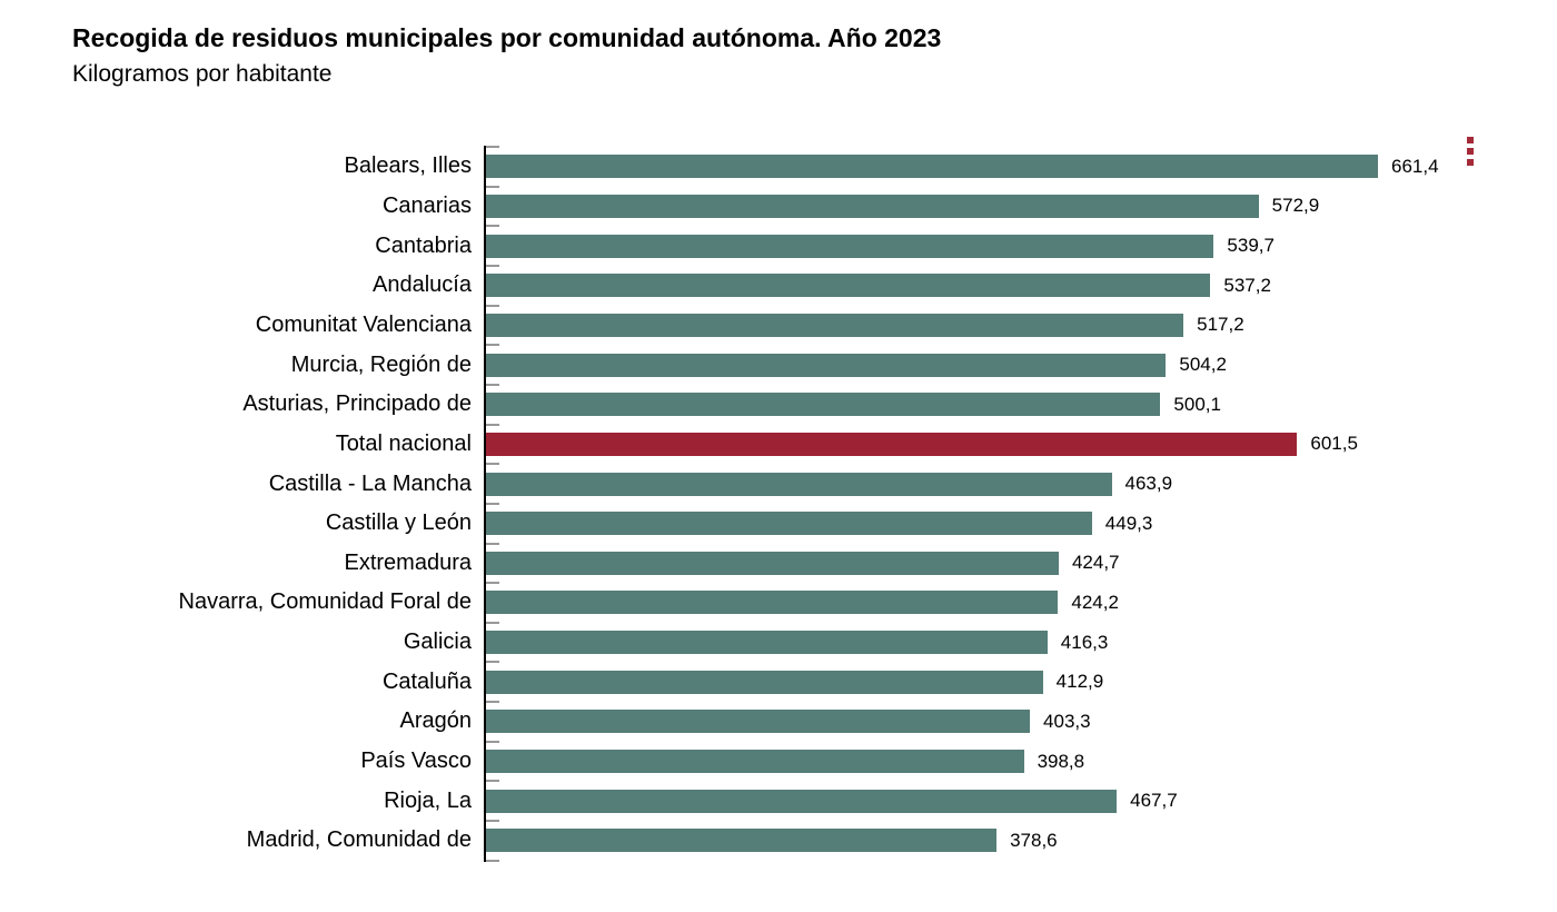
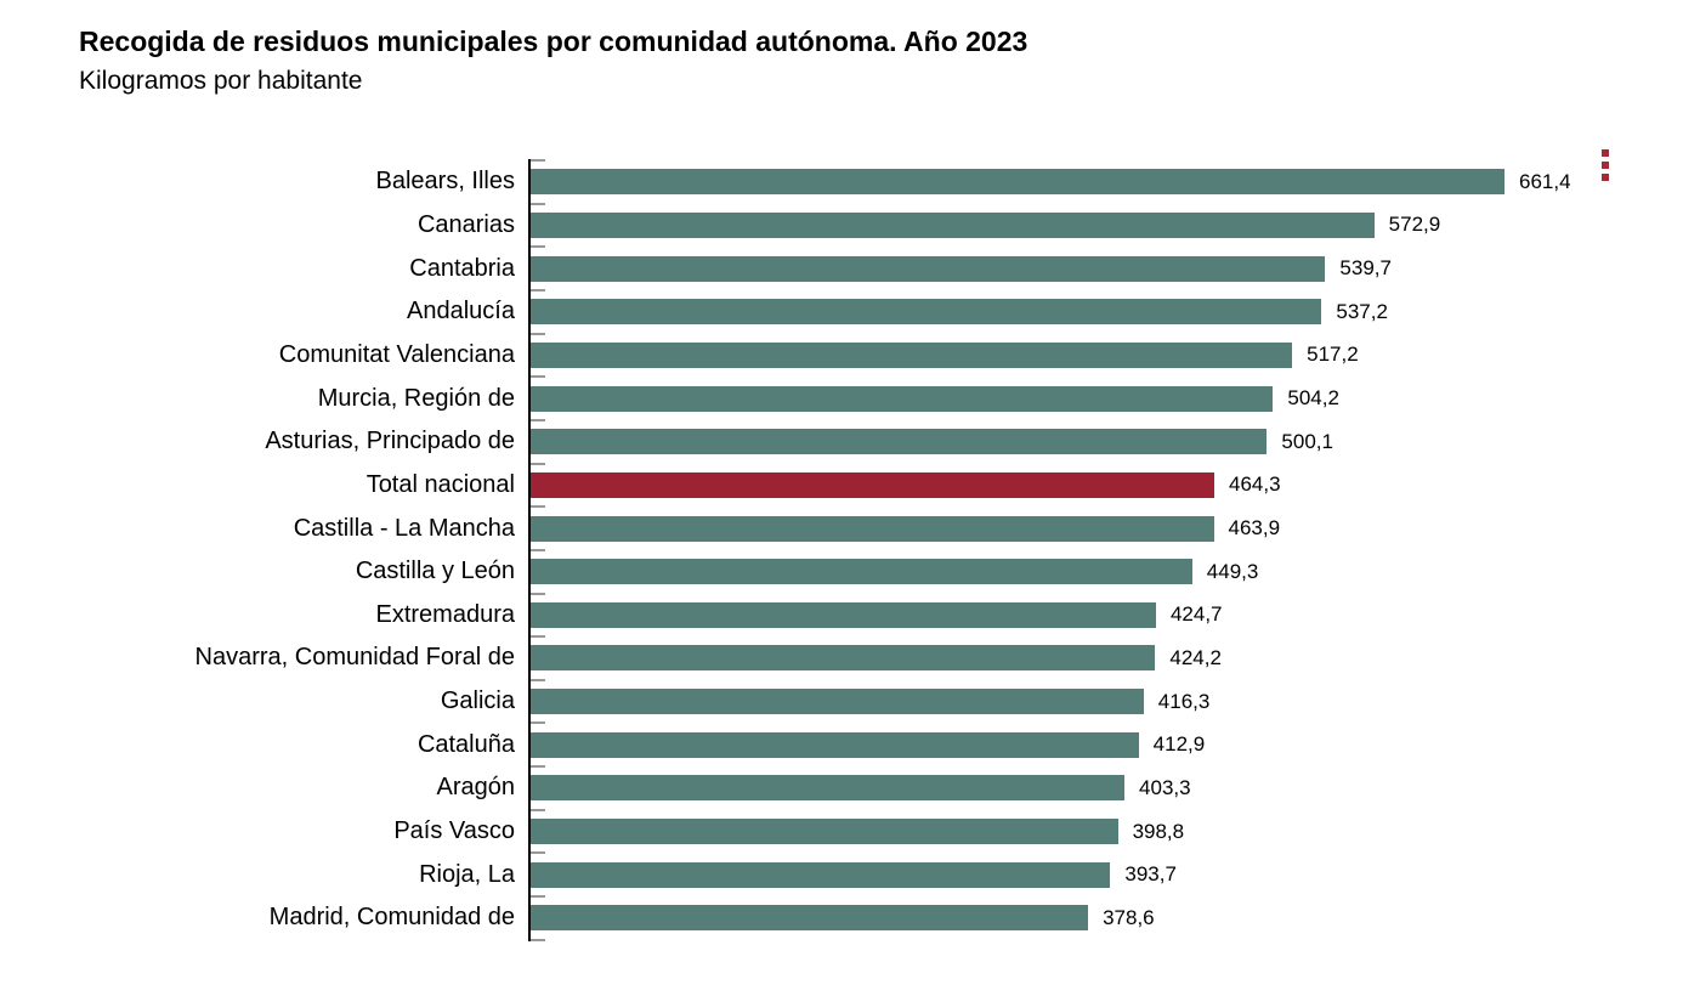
Total nacional: 601,5 -> 464,3
Rioja, La: 467,7 -> 393,7
